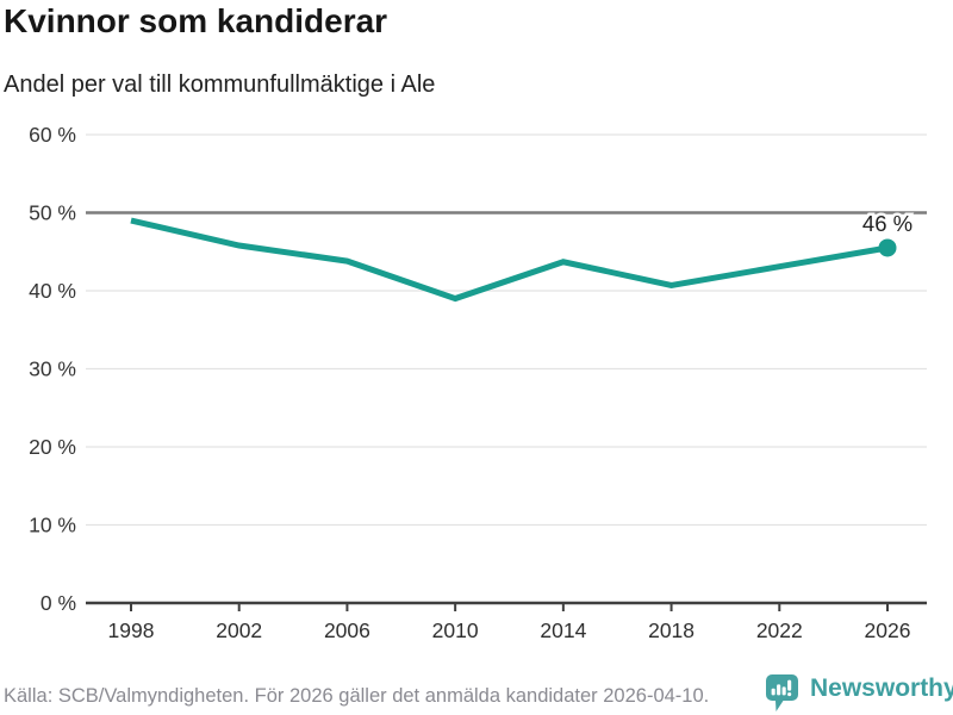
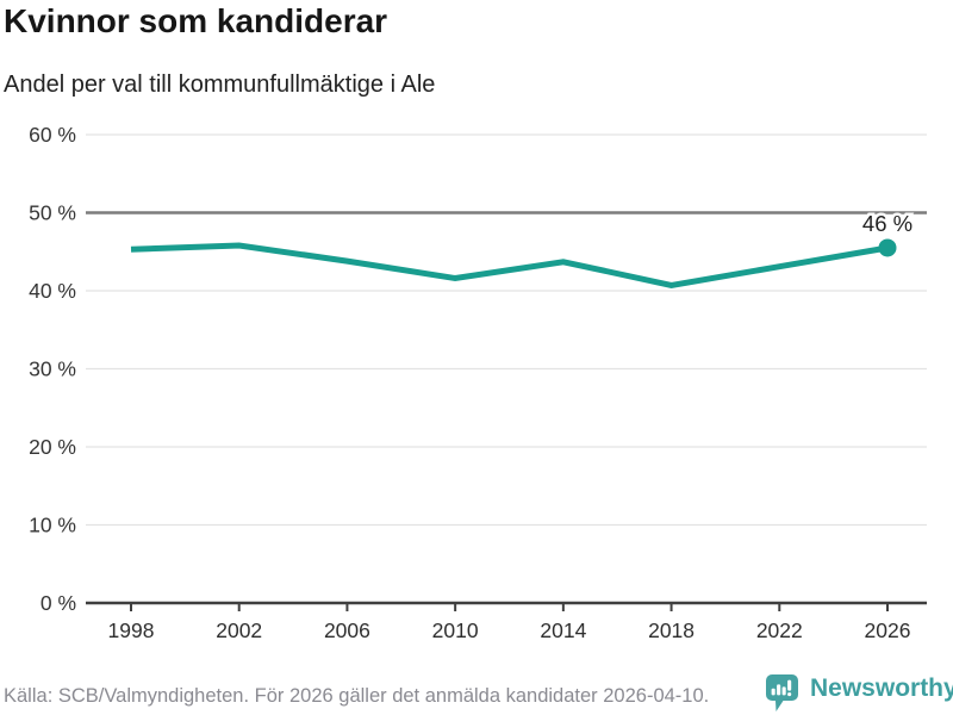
1998: 49% -> 45%
2010: 39% -> 42%
